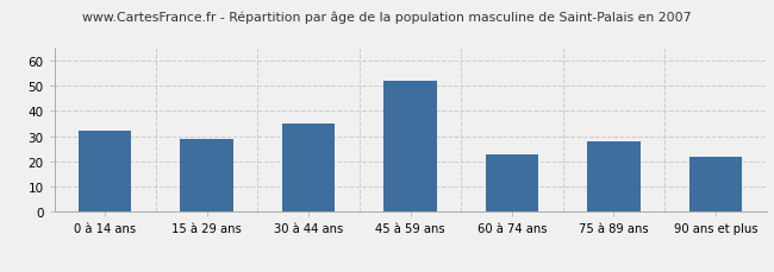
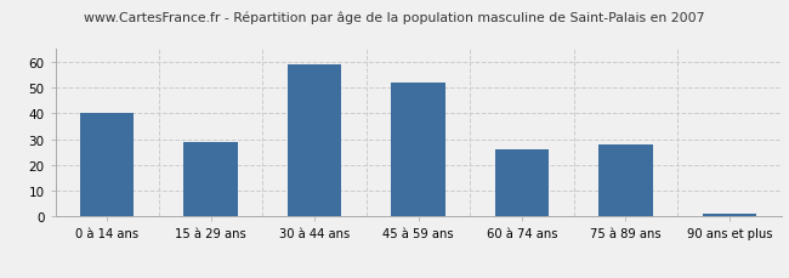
0 à 14 ans: 32 -> 40
30 à 44 ans: 35 -> 59
60 à 74 ans: 23 -> 26
90 ans et plus: 22 -> 1
